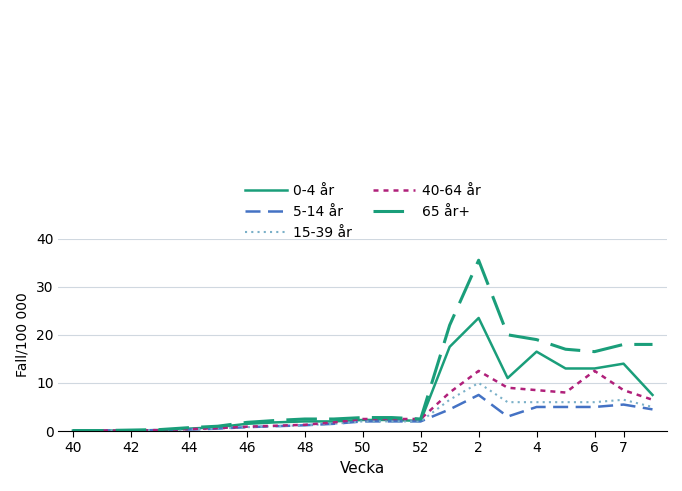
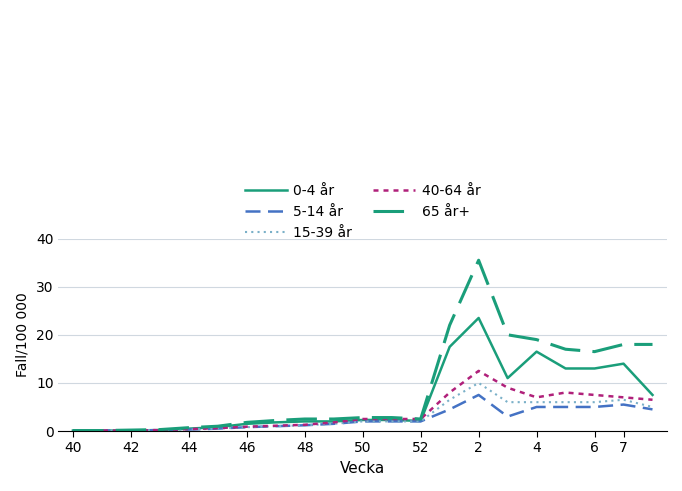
40-64 år/4: 8.5 -> 7.0
40-64 år/6: 12.5 -> 7.5
40-64 år/7: 8.5 -> 7.0
